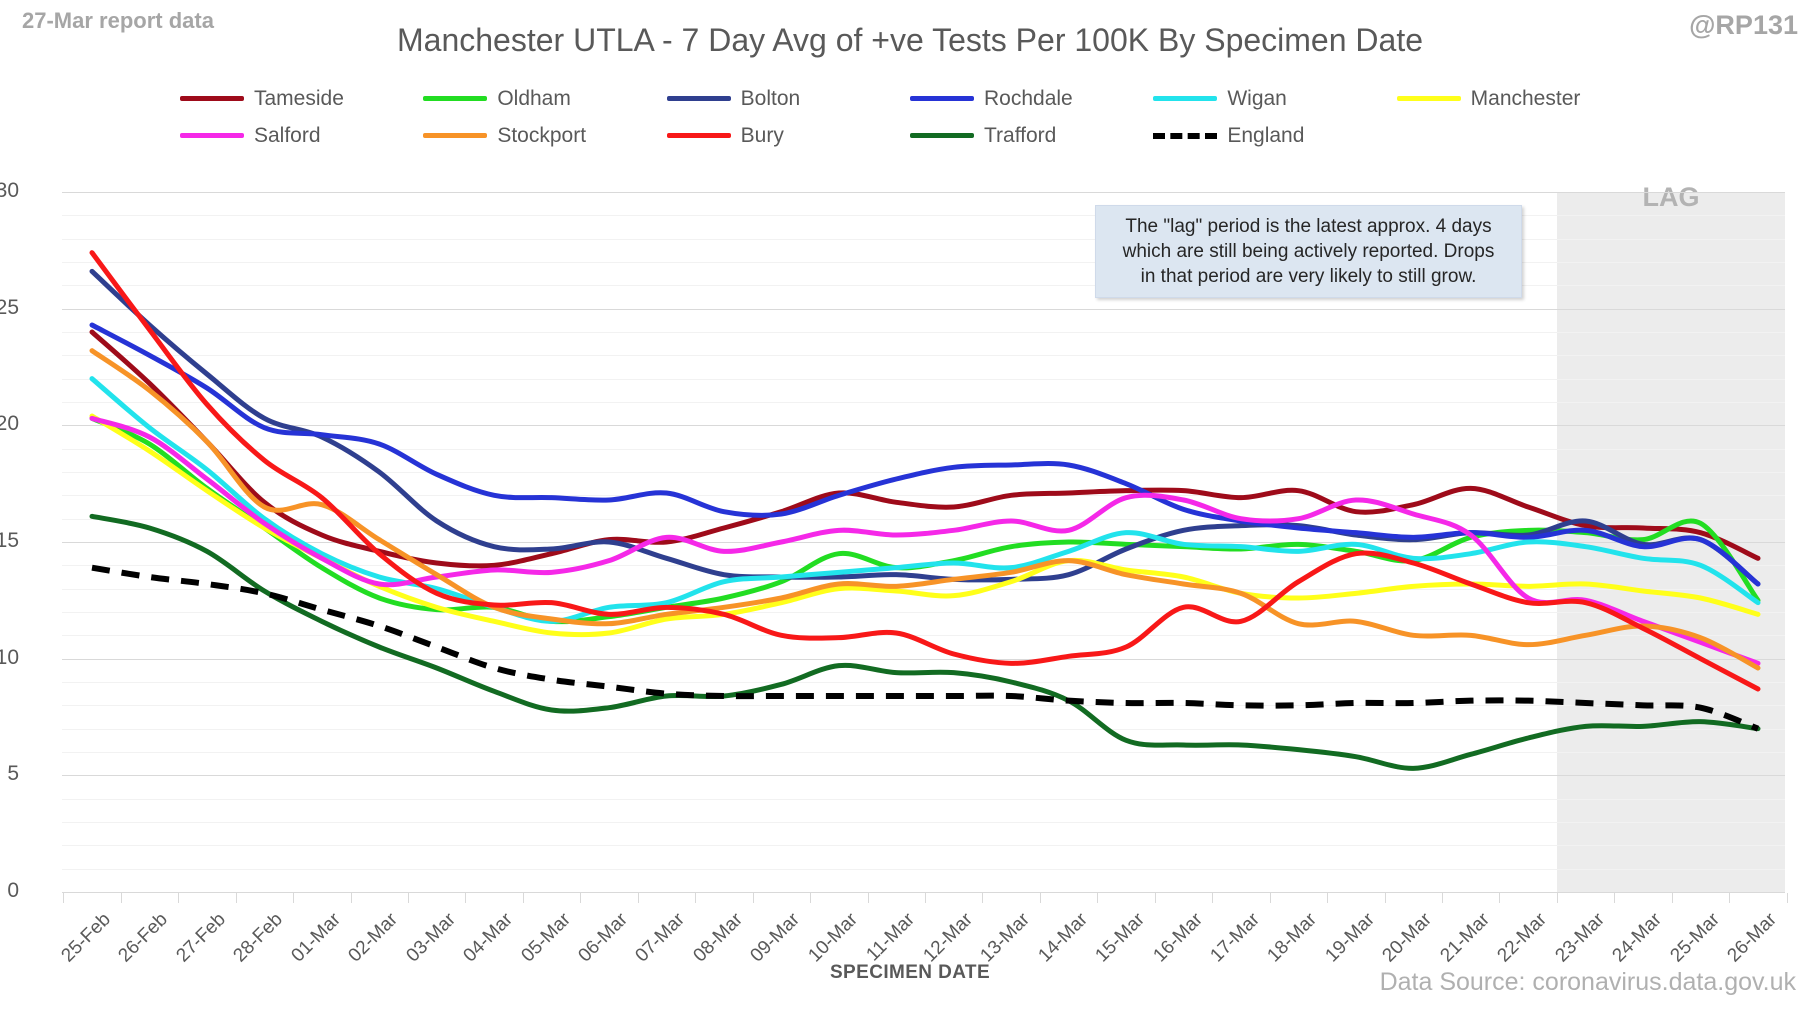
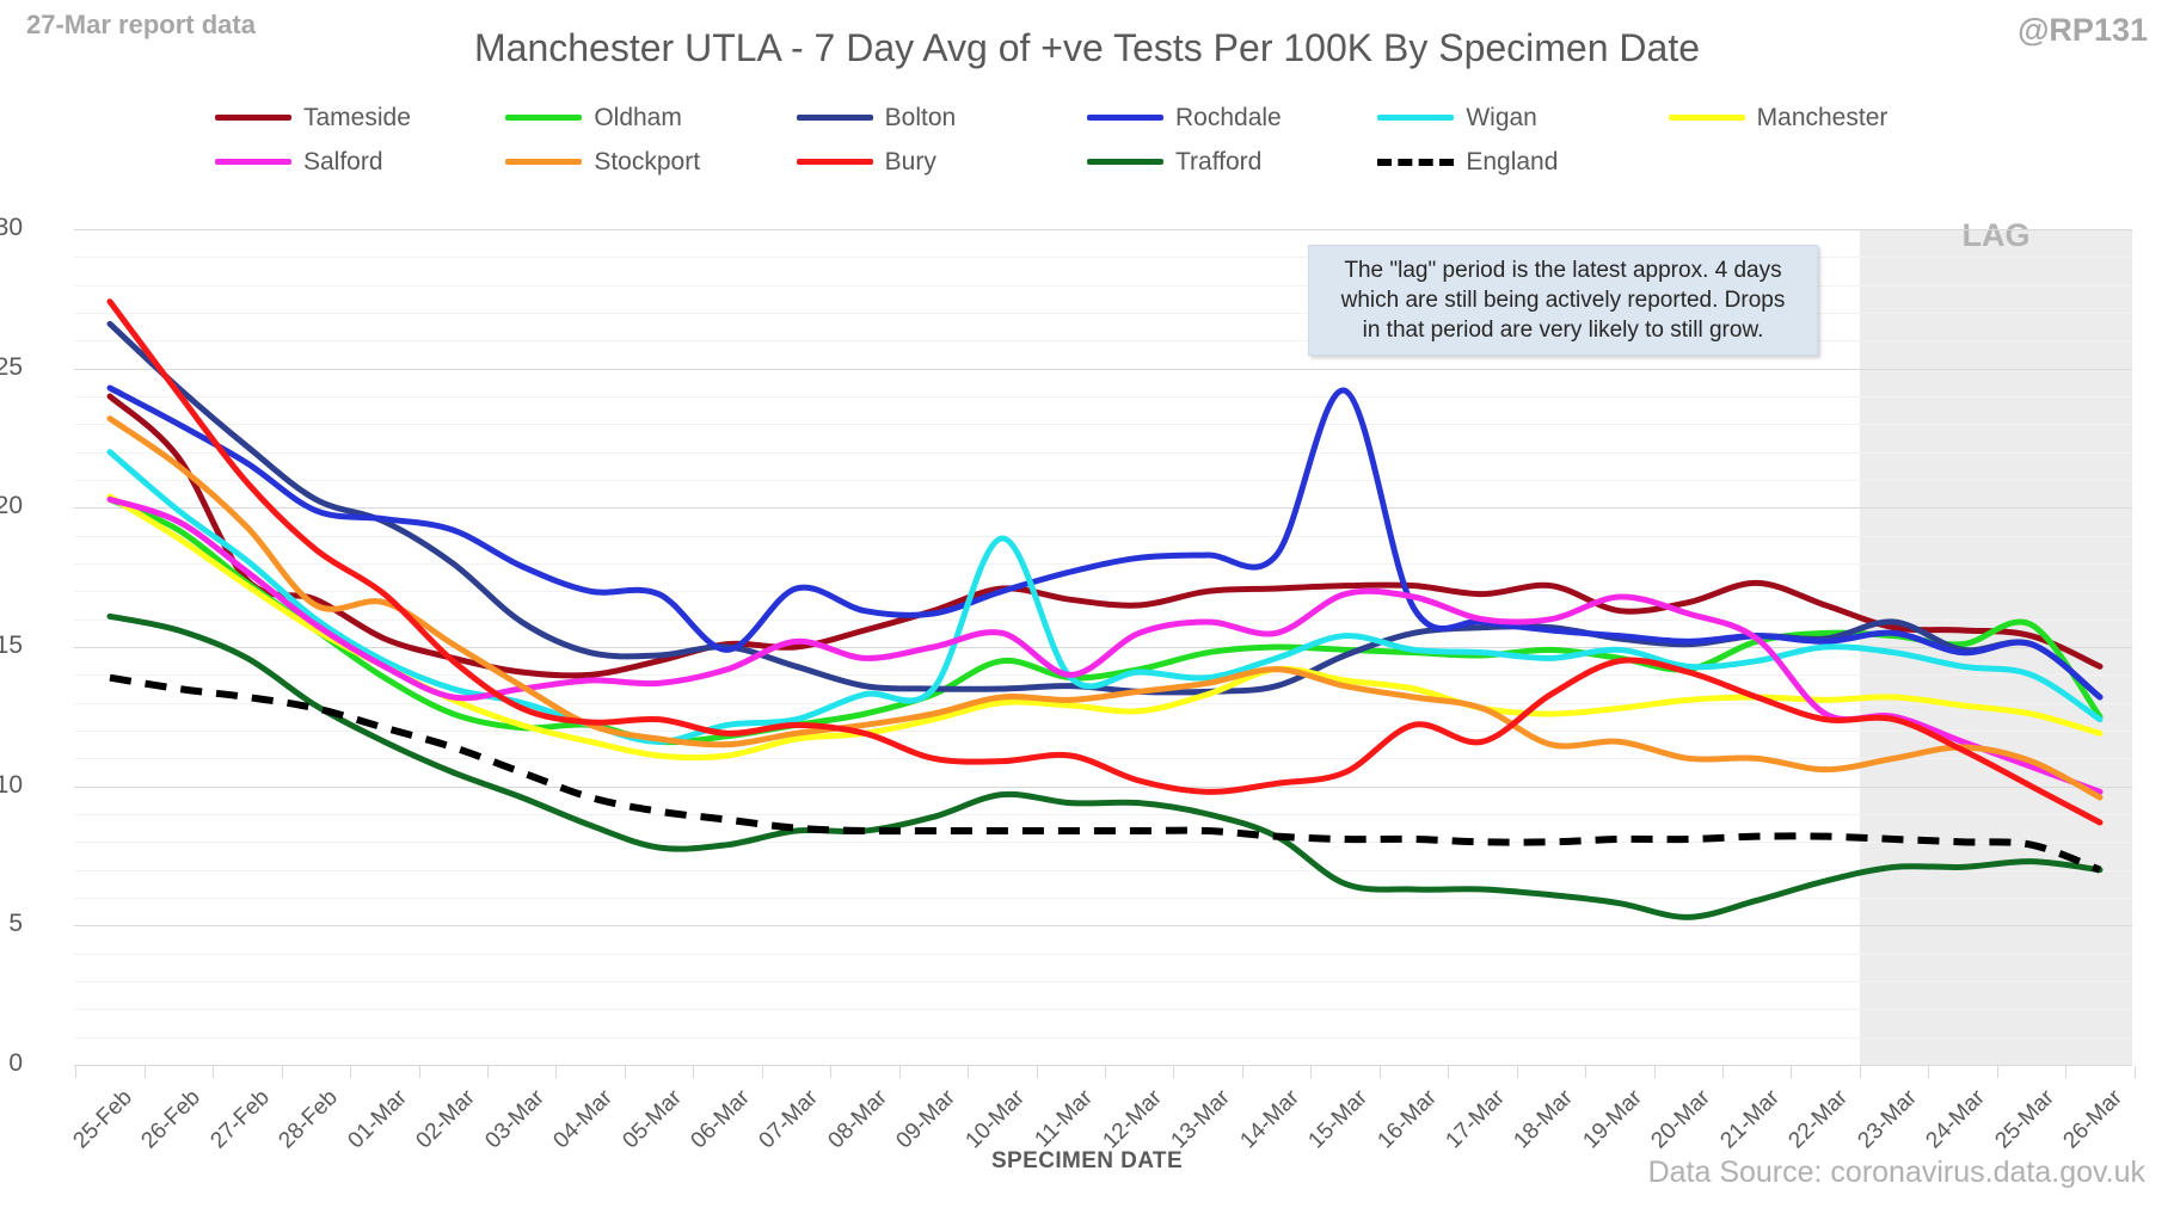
Tameside/27-Feb: 19.3 -> 17.4
Rochdale/06-Mar: 16.8 -> 14.9
Wigan/10-Mar: 13.7 -> 18.9
Salford/11-Mar: 15.3 -> 14.0
Rochdale/15-Mar: 17.5 -> 24.2
